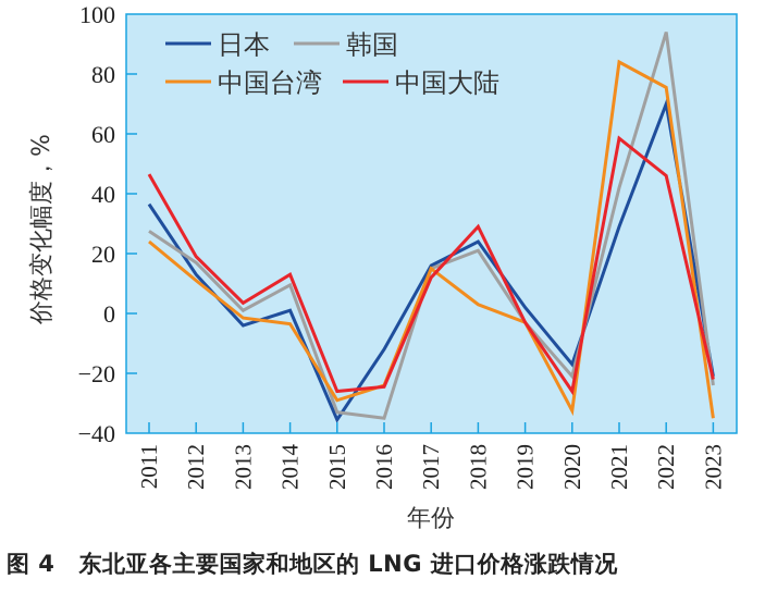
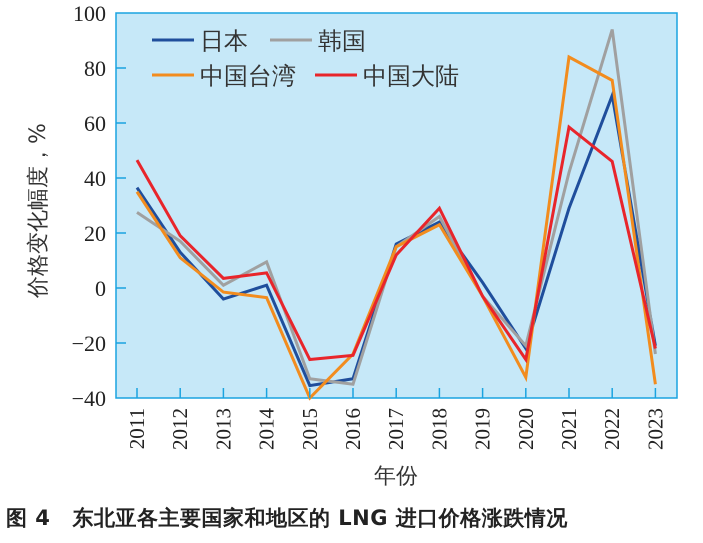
中国台湾/2011: 24 -> 35
中国大陆/2014: 13 -> 6
中国台湾/2015: -29 -> -40
日本/2016: -12 -> -33
韩国/2018: 21 -> 26
中国台湾/2018: 3 -> 23
日本/2020: -17 -> -22
